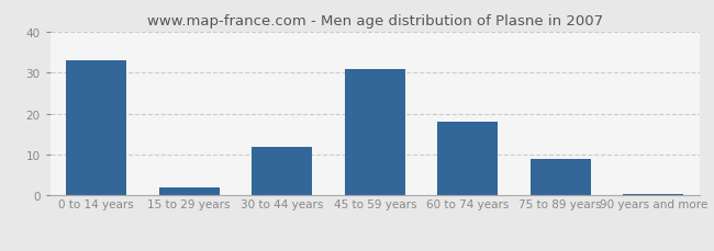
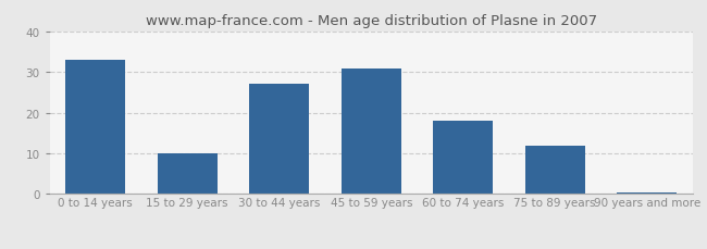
15 to 29 years: 2.0 -> 10.0
30 to 44 years: 12.0 -> 27.0
75 to 89 years: 9.0 -> 12.0
